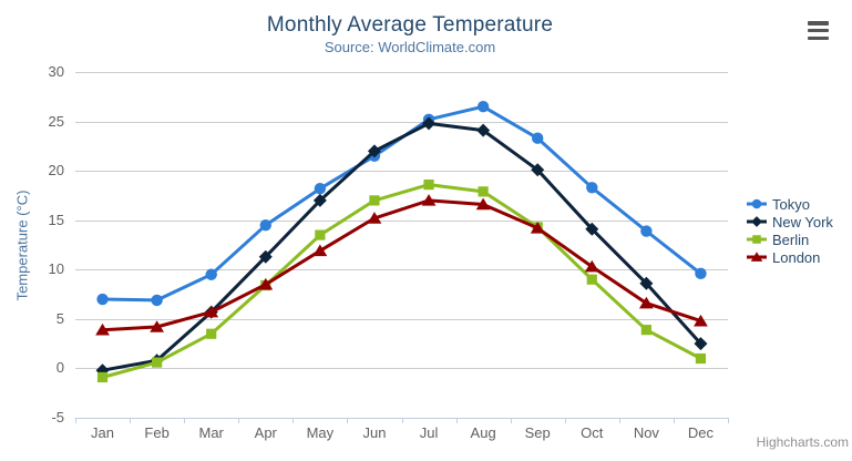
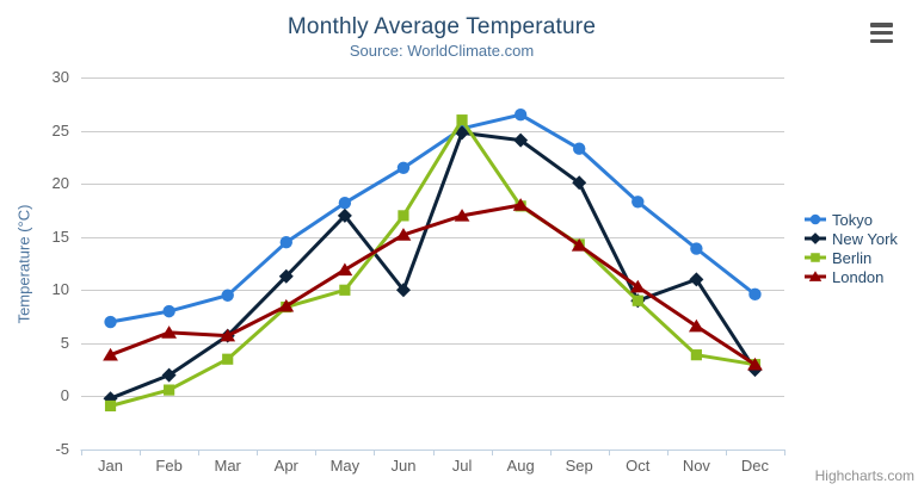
Tokyo/Feb: 7 -> 8
New York/Feb: 1 -> 2
London/Feb: 4 -> 6
Berlin/May: 14 -> 10
New York/Jun: 22 -> 10
Berlin/Jul: 19 -> 26
London/Aug: 17 -> 18
New York/Oct: 14 -> 9
New York/Nov: 9 -> 11
Berlin/Dec: 1 -> 3
London/Dec: 5 -> 3
